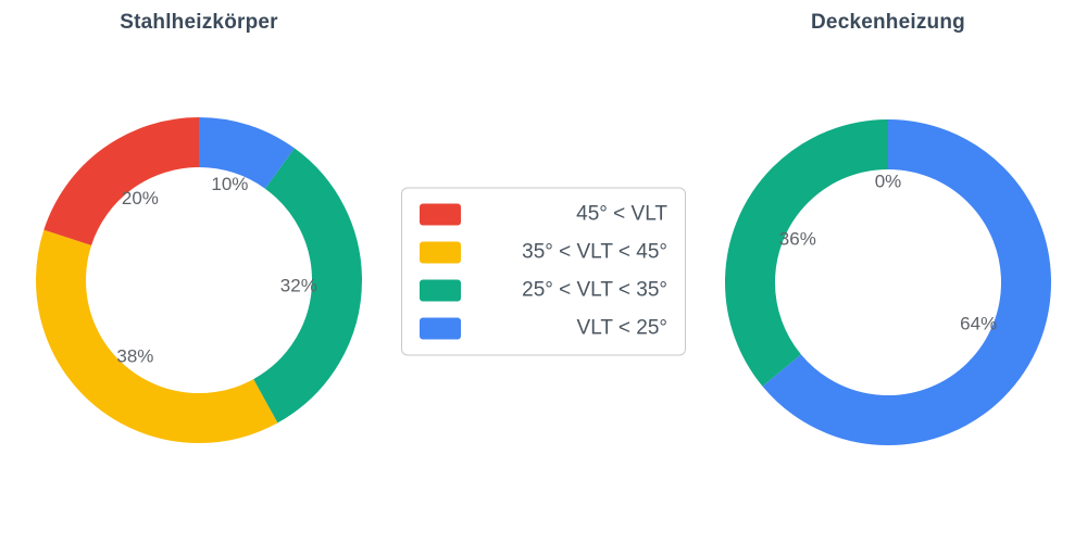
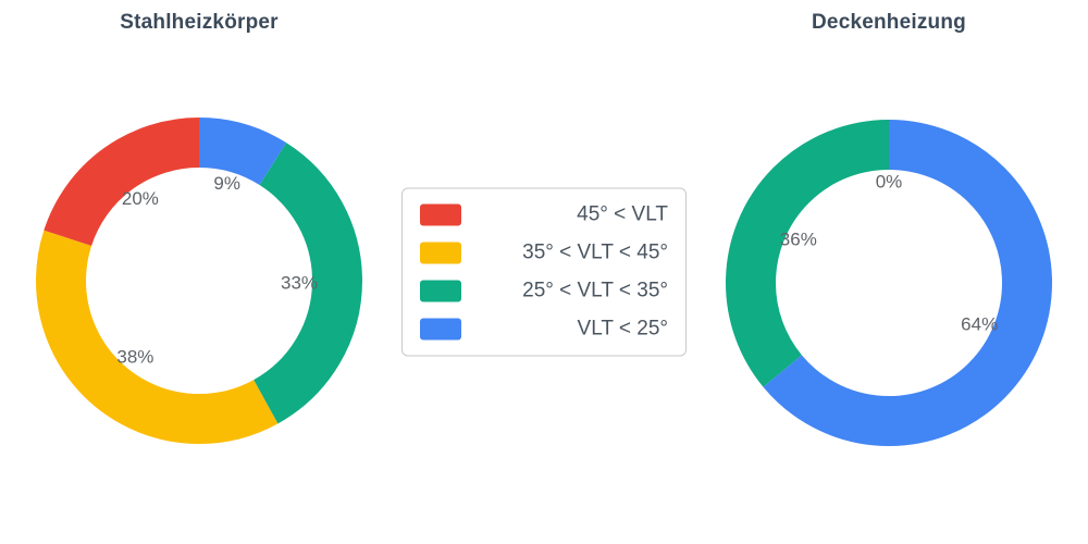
Stahlheizkörper/25° < VLT < 35°: 32% -> 33%
Stahlheizkörper/VLT < 25°: 10% -> 9%
